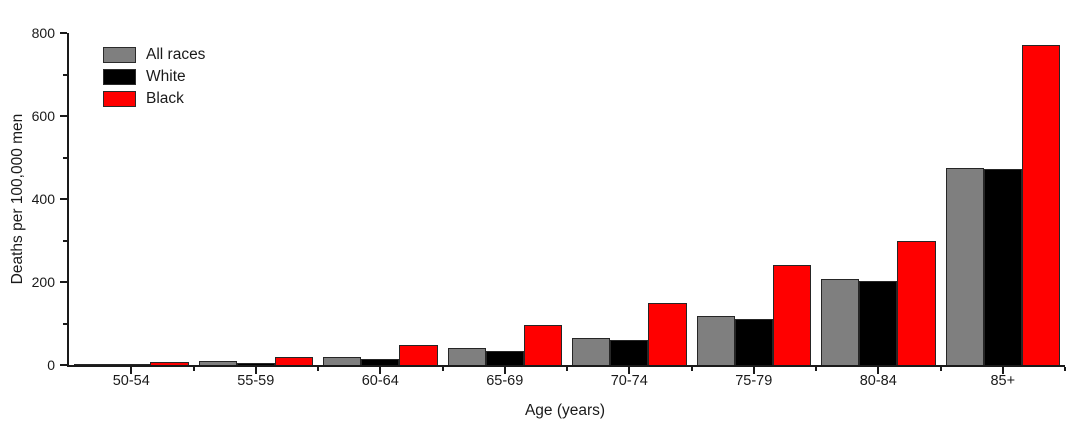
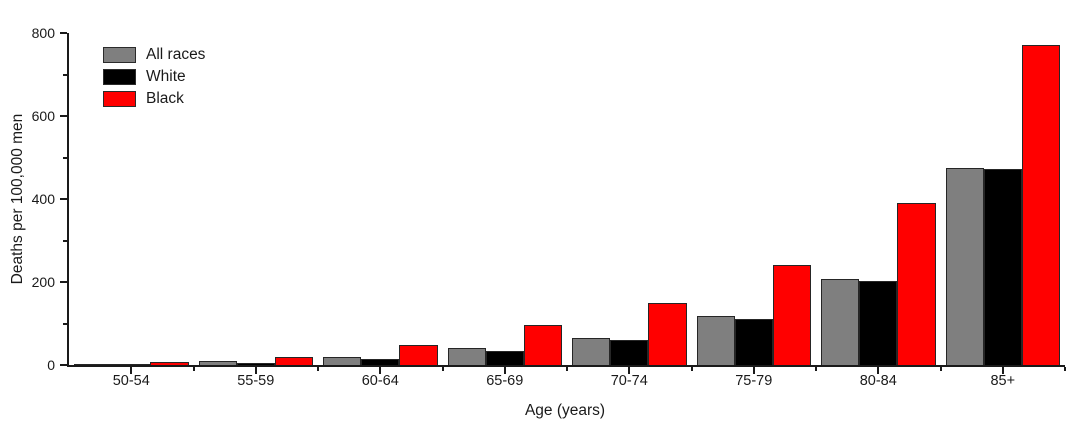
Black/80-84: 300 -> 390
